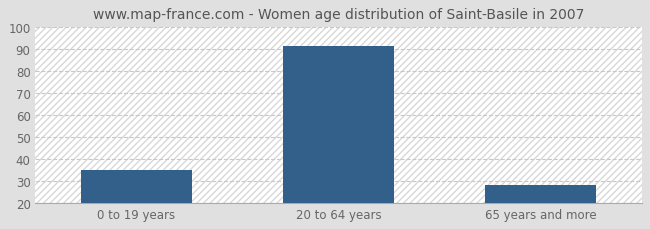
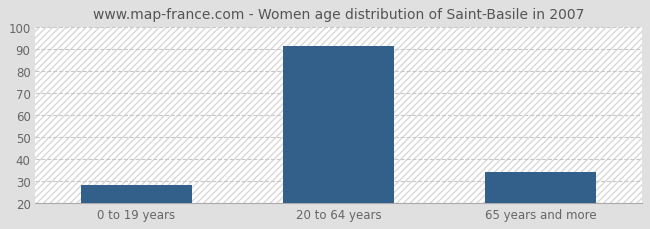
0 to 19 years: 35 -> 28
65 years and more: 28 -> 34
